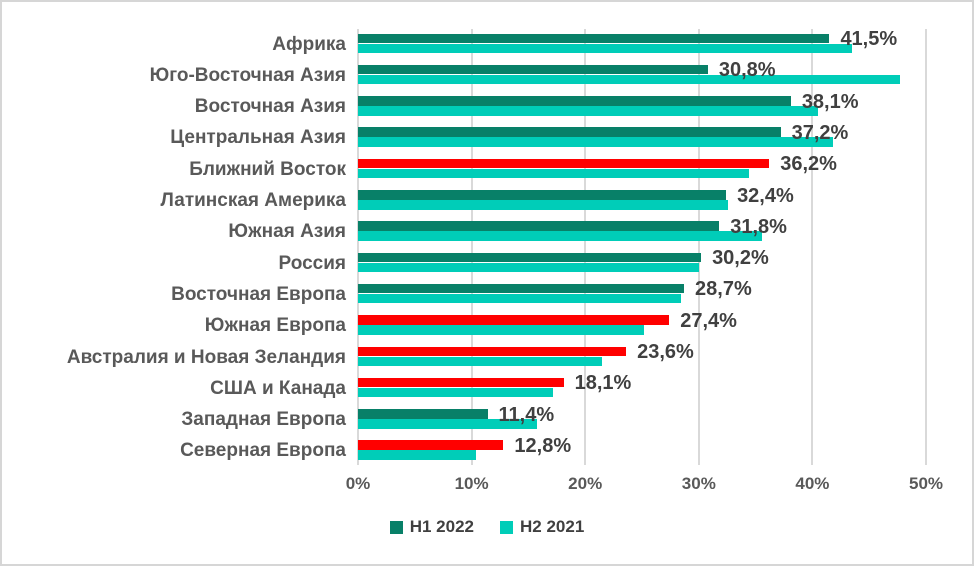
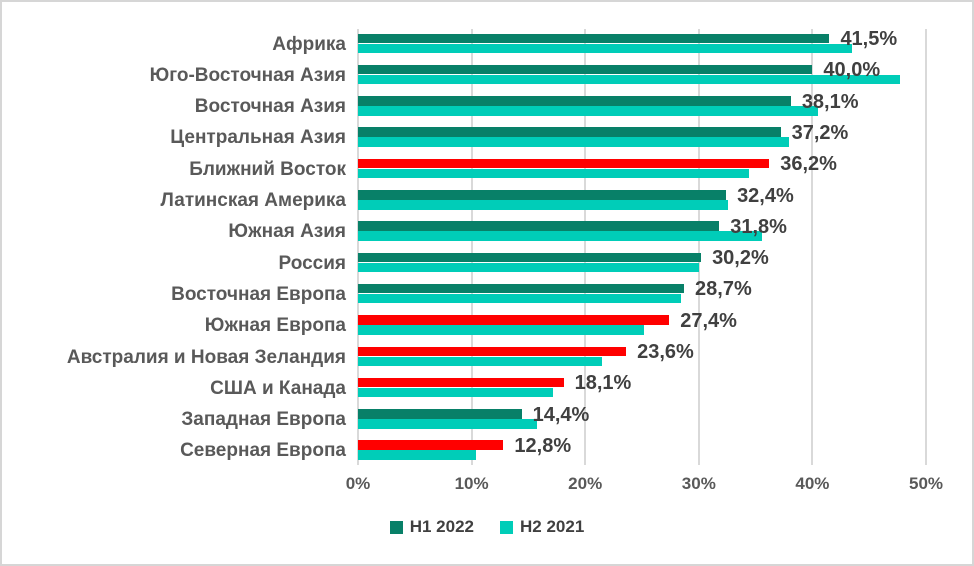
H1 2022/Юго-Восточная Азия: 30,8% -> 40,0%
H2 2021/Центральная Азия: 41.8% -> 37.9%
H1 2022/Западная Европа: 11,4% -> 14,4%
